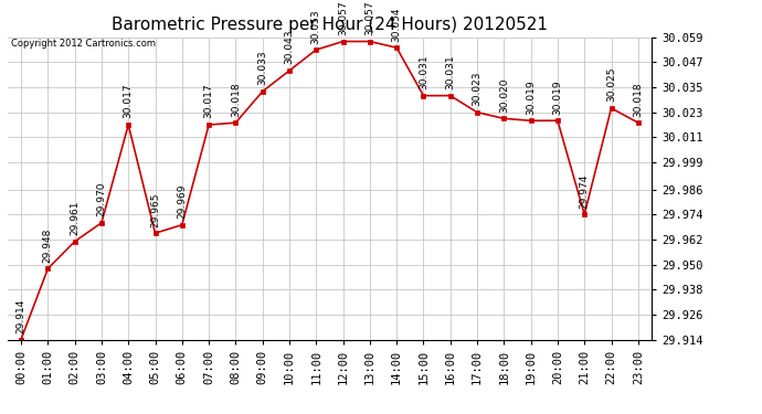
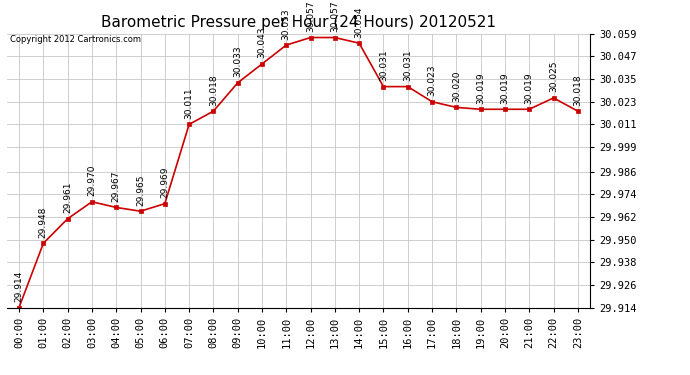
04:00: 30.017 -> 29.967
07:00: 30.017 -> 30.011
21:00: 29.974 -> 30.019
